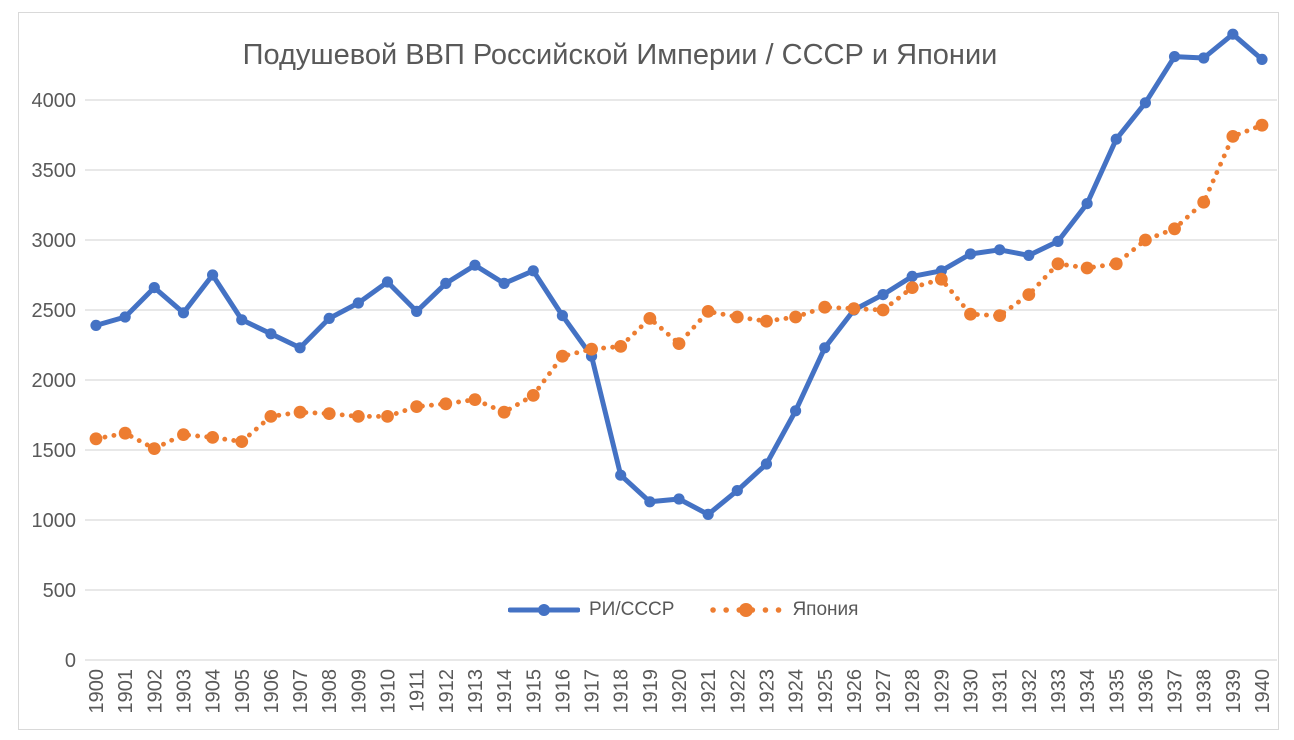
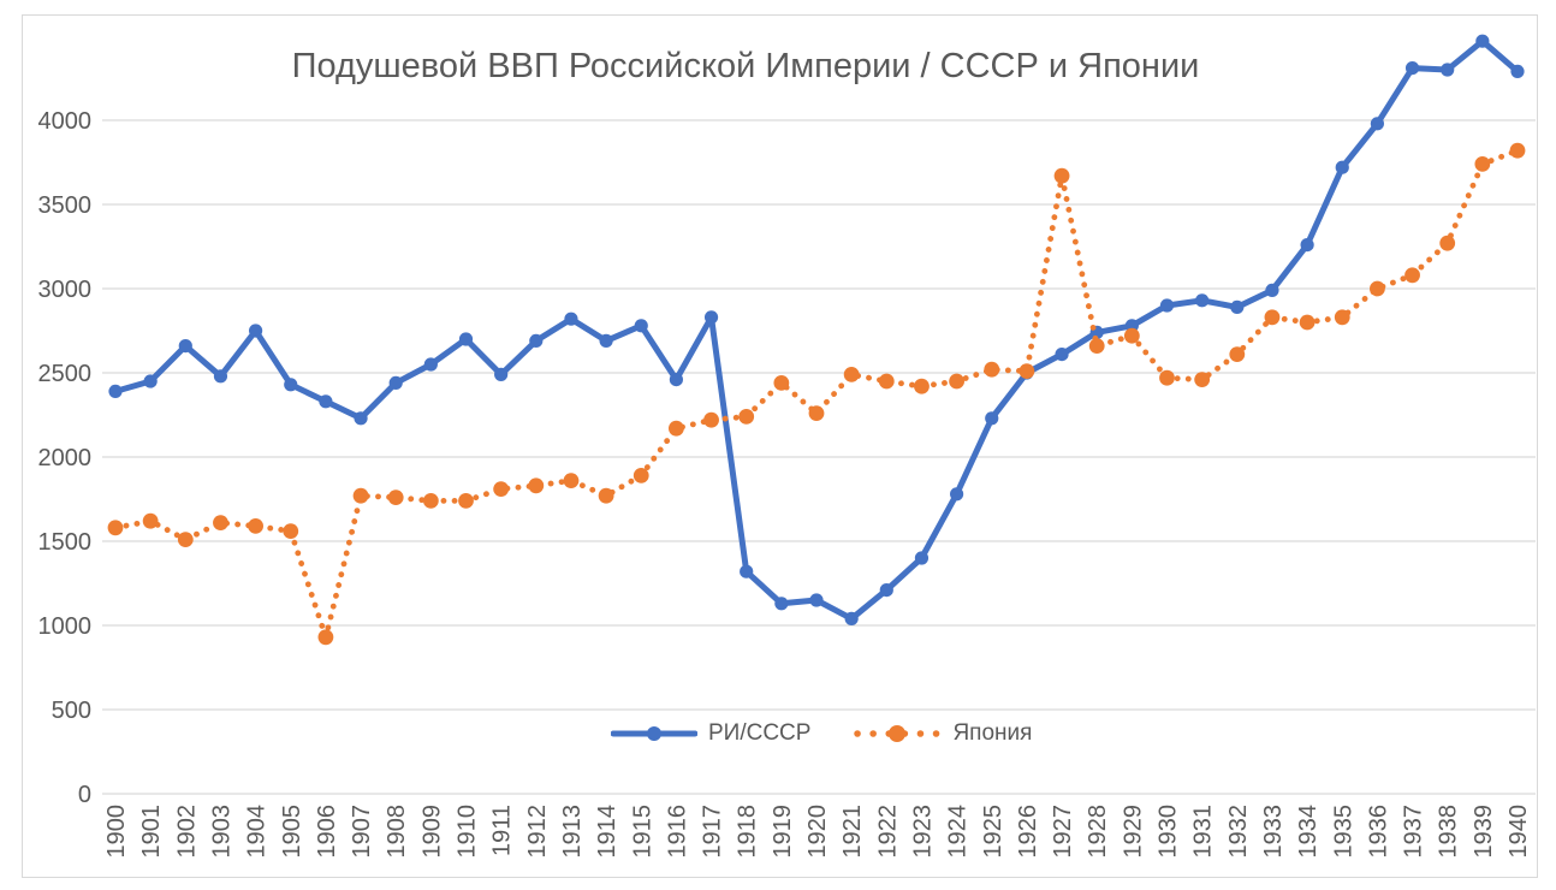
Япония/1906: 1740 -> 930
РИ/СССР/1917: 2170 -> 2830
Япония/1927: 2500 -> 3670
